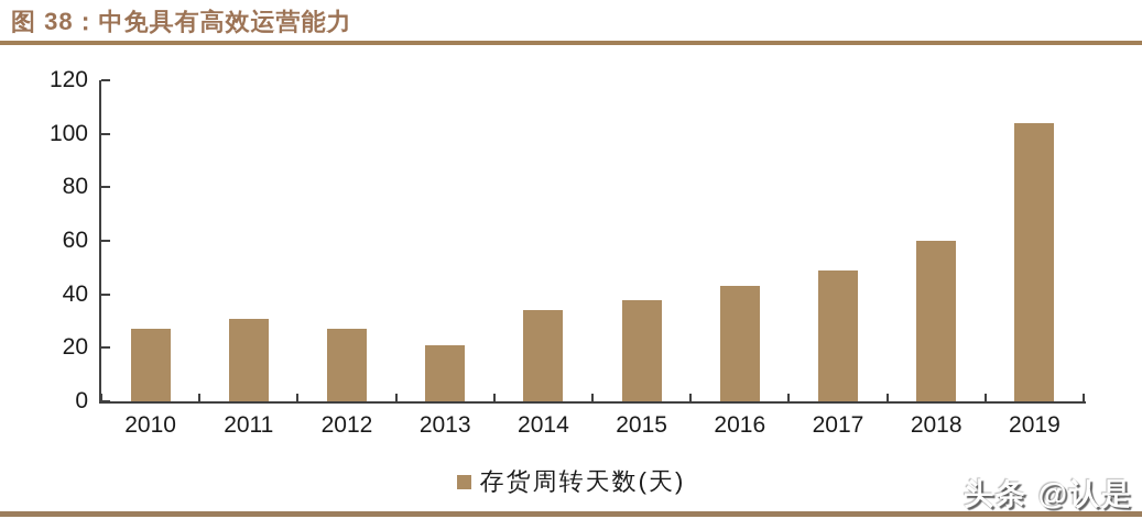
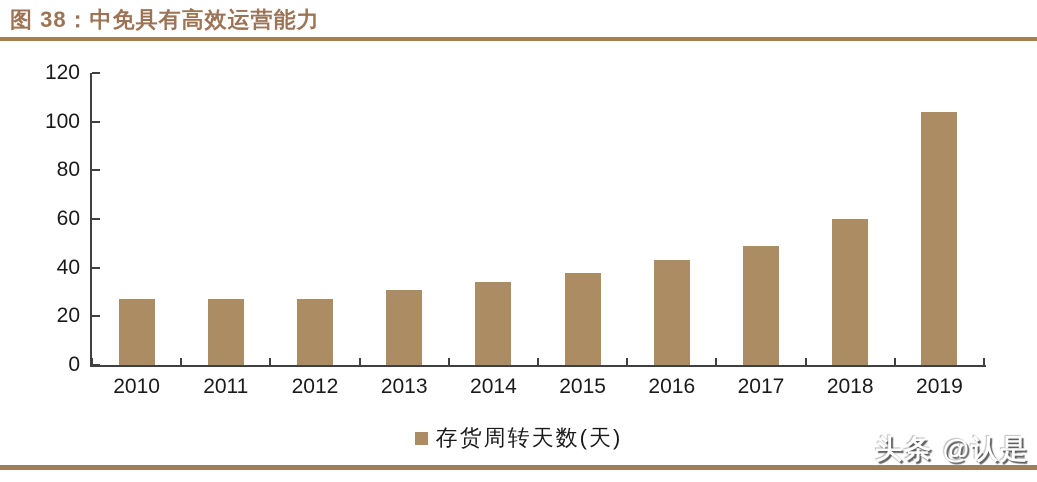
2011: 31 -> 27
2013: 21 -> 31
